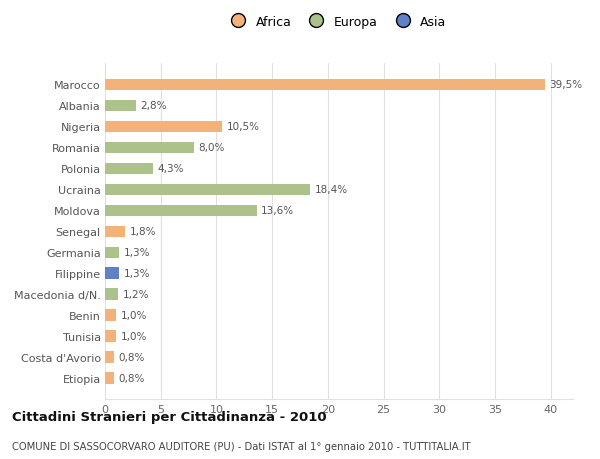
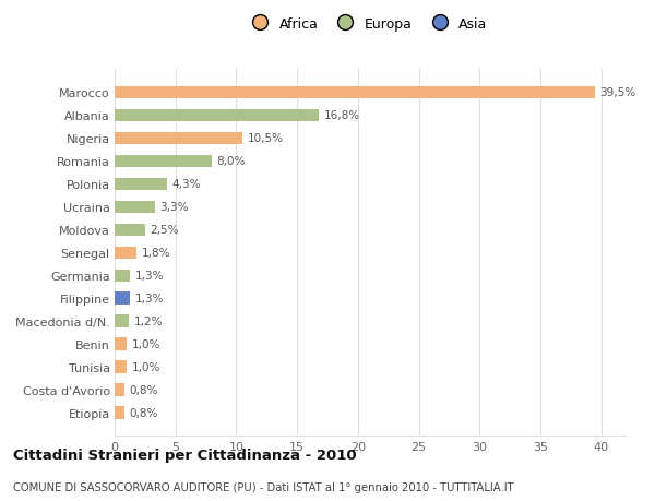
Albania: 2,8% -> 16,8%
Ucraina: 18,4% -> 3,3%
Moldova: 13,6% -> 2,5%
